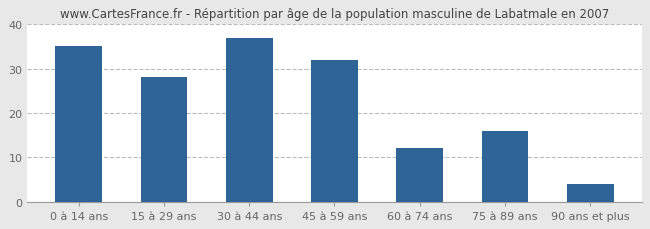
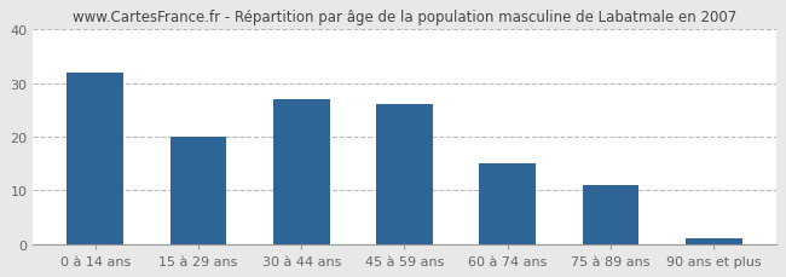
0 à 14 ans: 35 -> 32
15 à 29 ans: 28 -> 20
30 à 44 ans: 37 -> 27
45 à 59 ans: 32 -> 26
60 à 74 ans: 12 -> 15
75 à 89 ans: 16 -> 11
90 ans et plus: 4 -> 1
